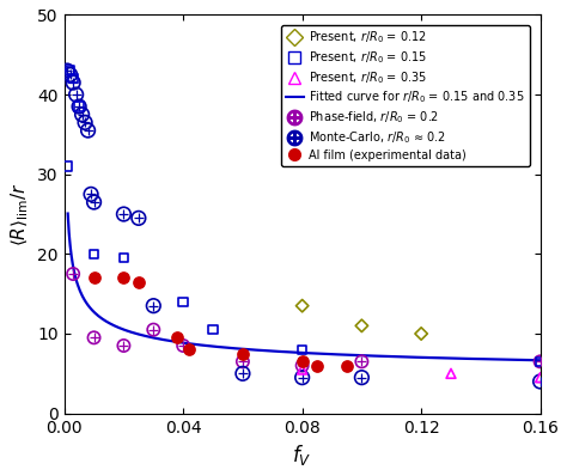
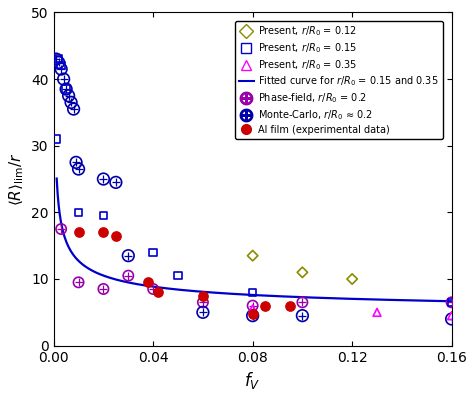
Al film (experimental data)/0.08: 6.5 -> 4.8
